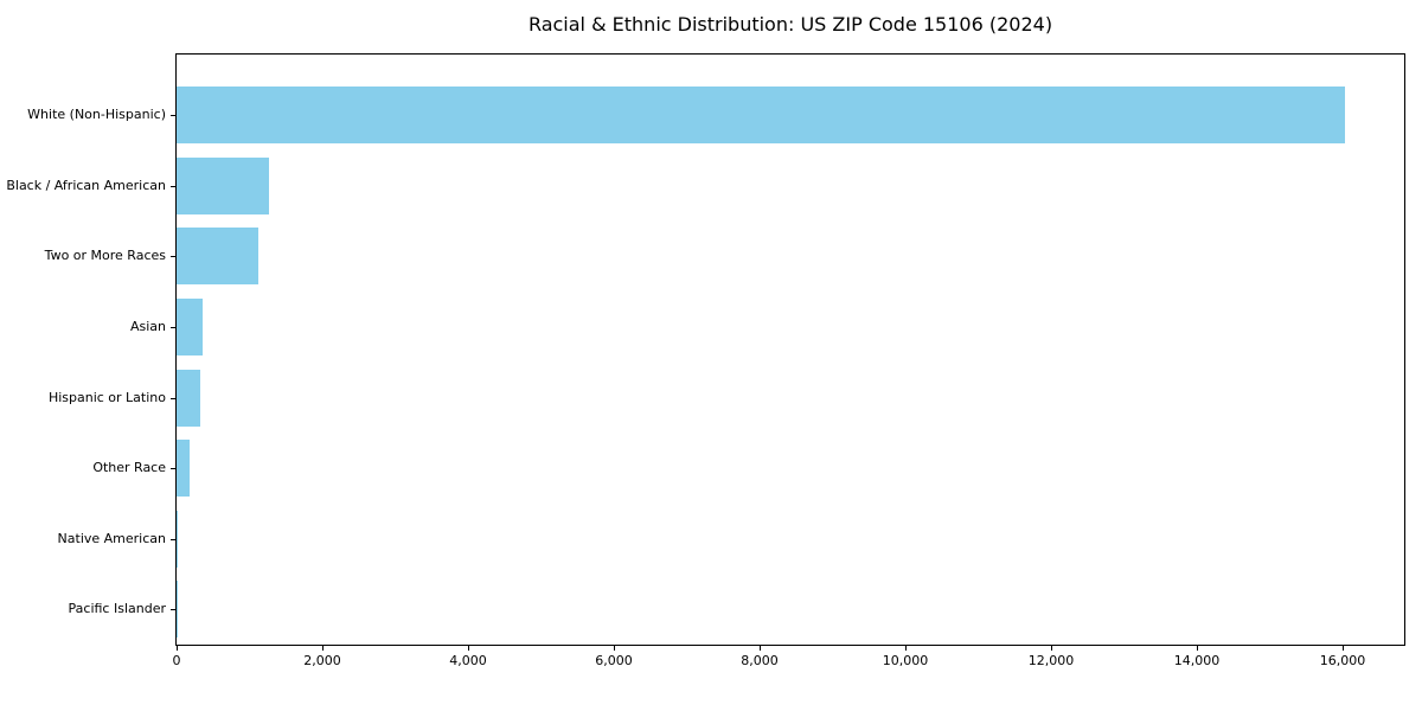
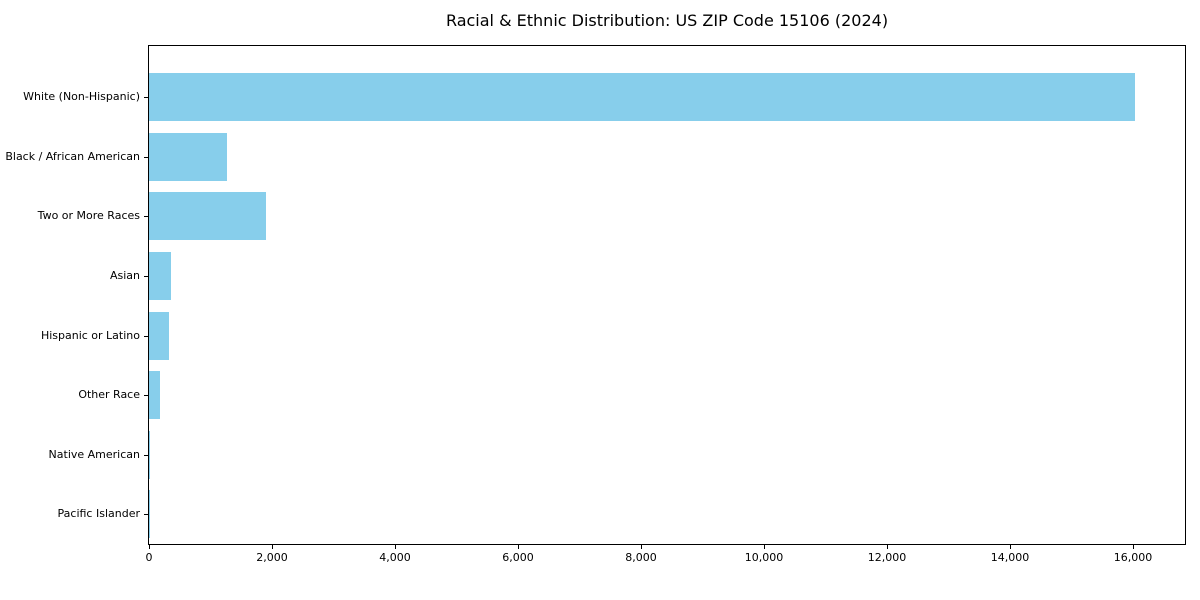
Two or More Races: 1100 -> 1900
